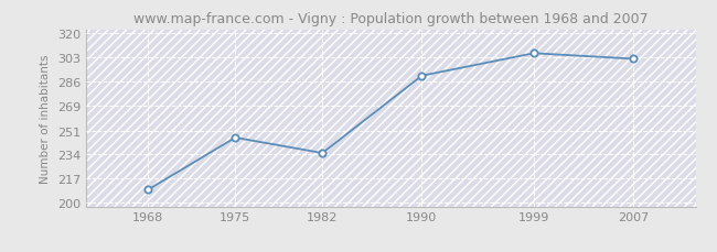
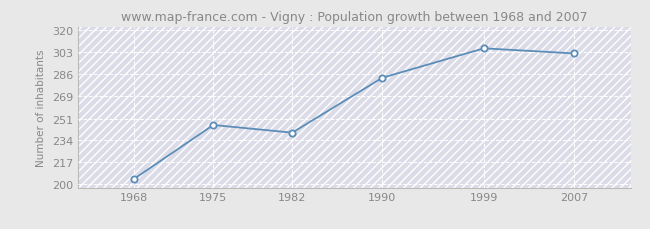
1968: 209 -> 204
1982: 235 -> 240
1990: 290 -> 283
